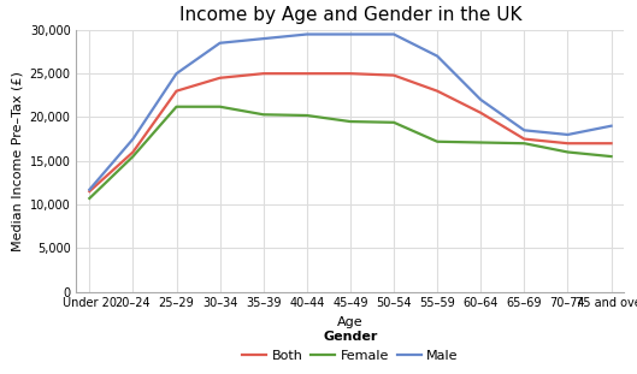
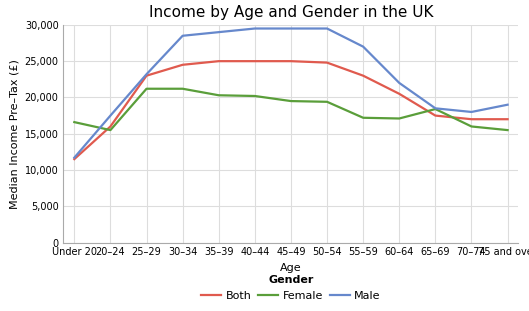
Female/Under 20: 10,700 -> 16,600
Male/25–29: 25,000 -> 23,200
Female/65–69: 17,000 -> 18,400
